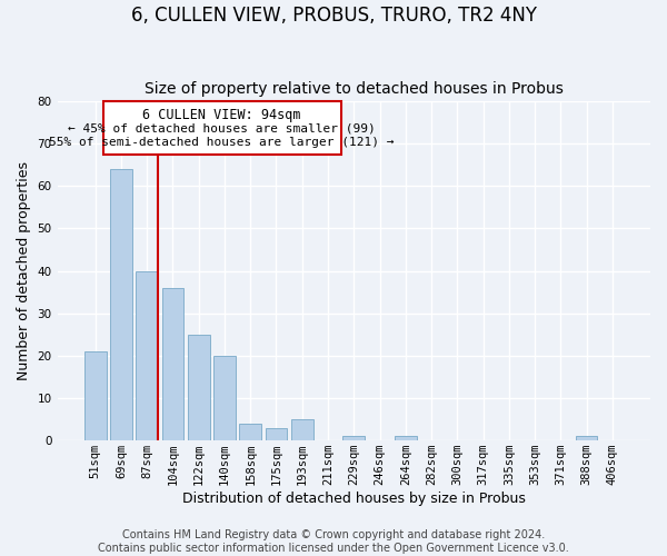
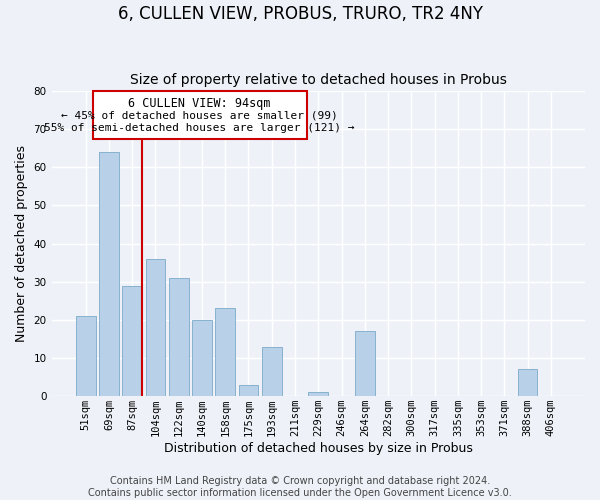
87sqm: 40 -> 29
122sqm: 25 -> 31
158sqm: 4 -> 23
193sqm: 5 -> 13
264sqm: 1 -> 17
388sqm: 1 -> 7
